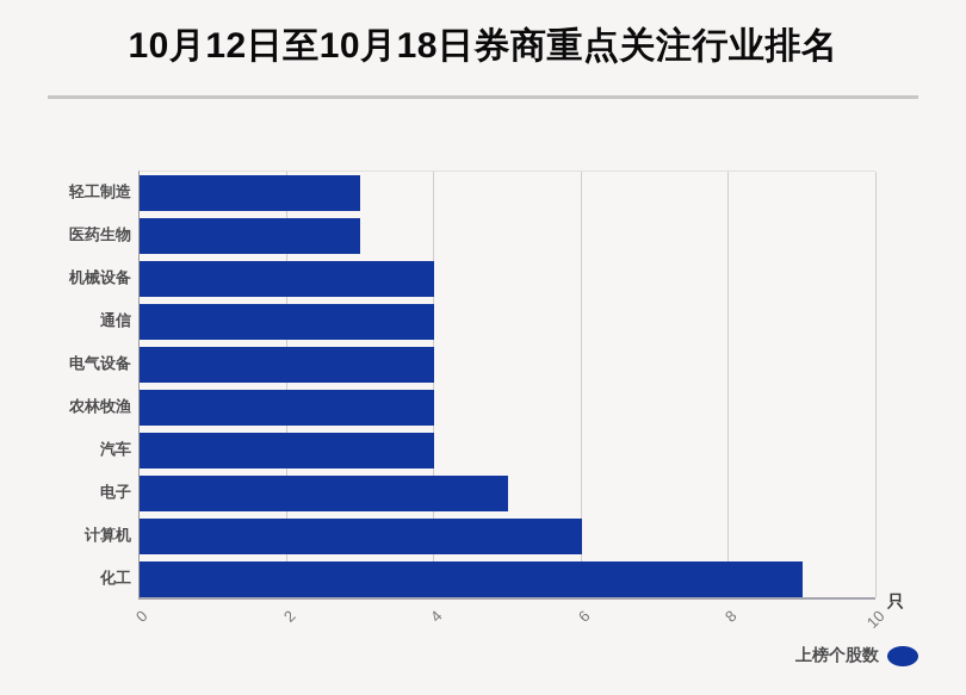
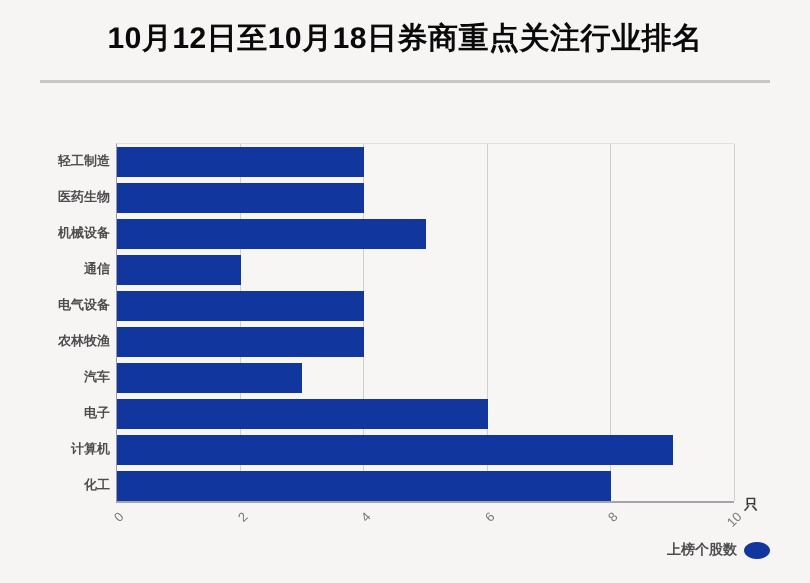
轻工制造: 3 -> 4
医药生物: 3 -> 4
机械设备: 4 -> 5
通信: 4 -> 2
汽车: 4 -> 3
电子: 5 -> 6
计算机: 6 -> 9
化工: 9 -> 8
